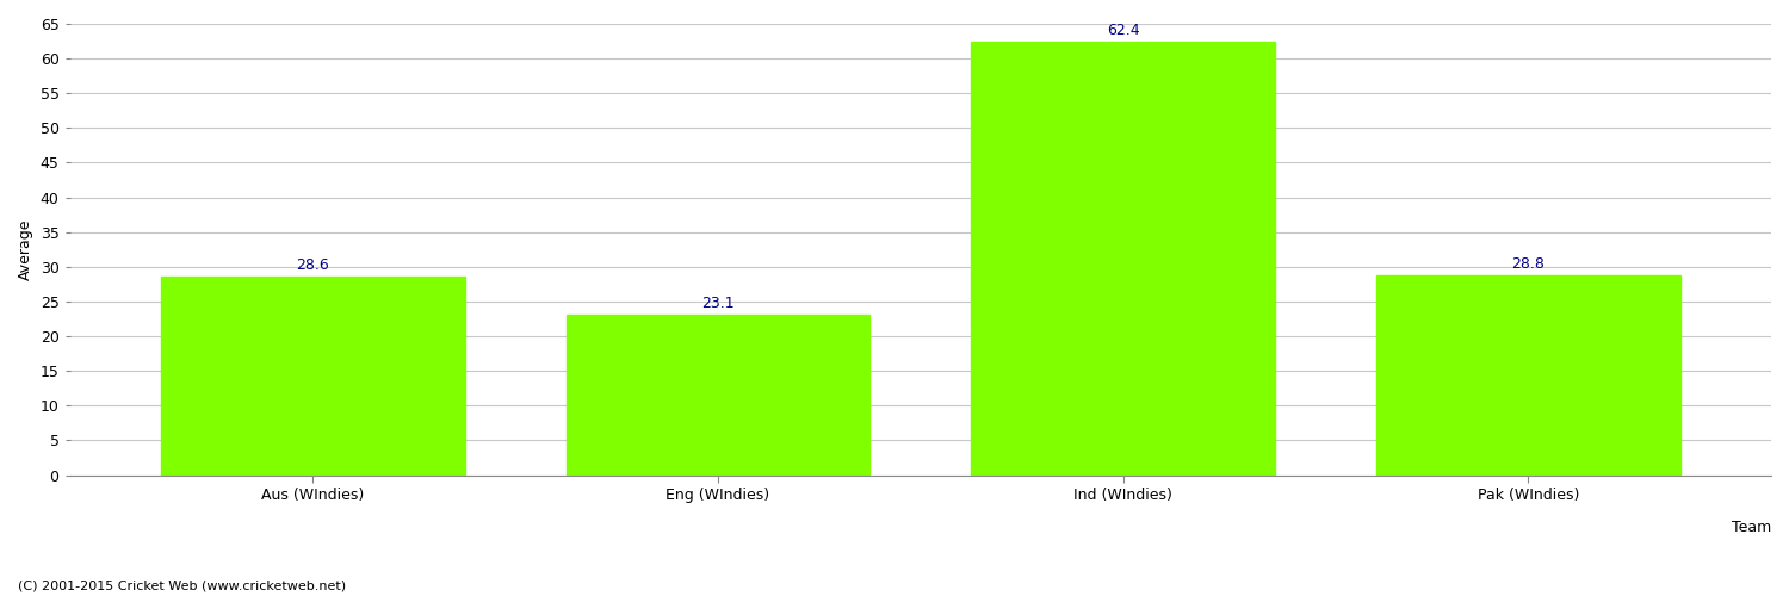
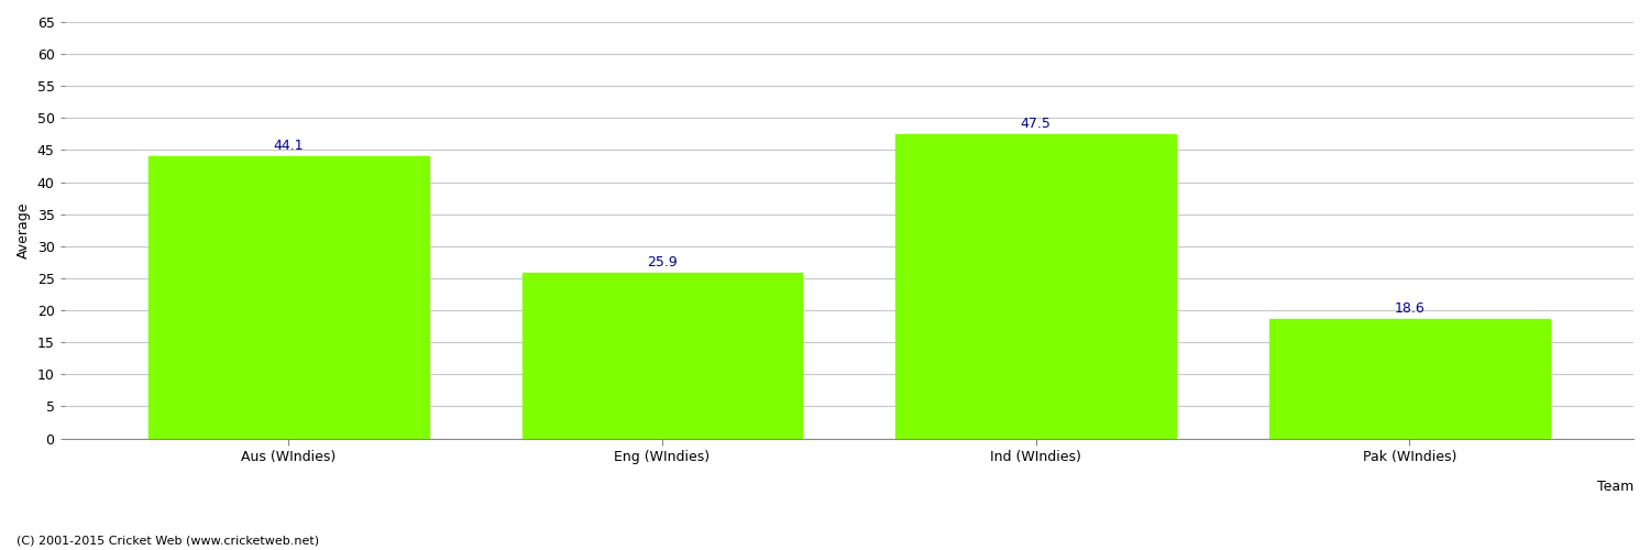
Aus (WIndies): 28.6 -> 44.1
Eng (WIndies): 23.1 -> 25.9
Ind (WIndies): 62.4 -> 47.5
Pak (WIndies): 28.8 -> 18.6
